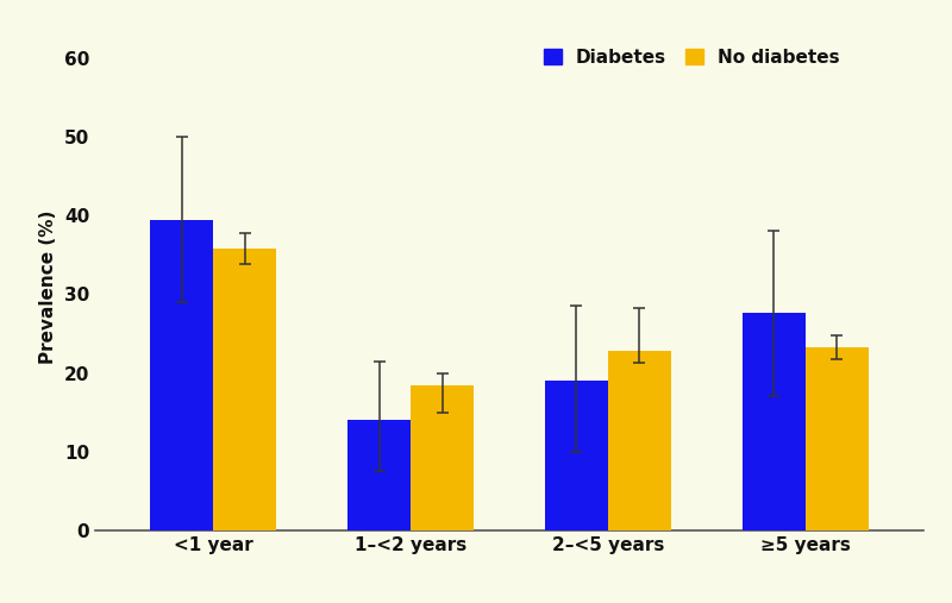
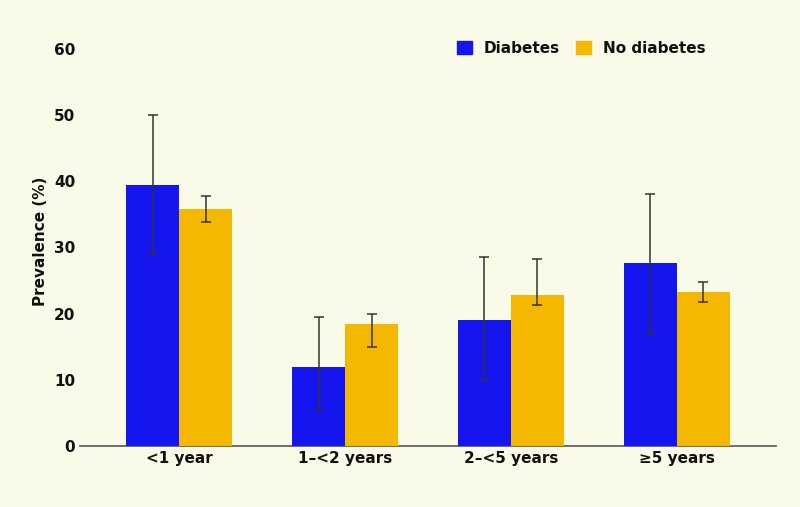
Diabetes/1–<2 years: 14.0 -> 12.0
